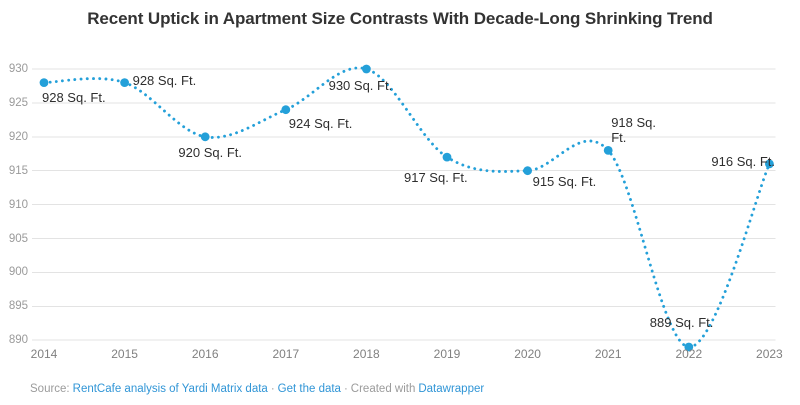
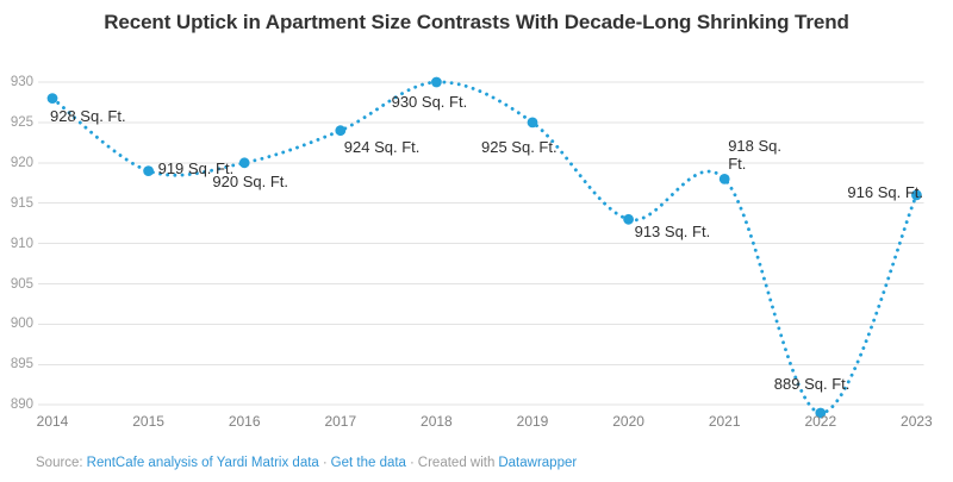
2015: 928 -> 919
2019: 917 -> 925
2020: 915 -> 913
